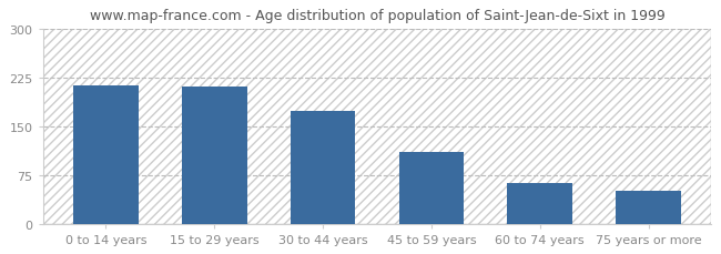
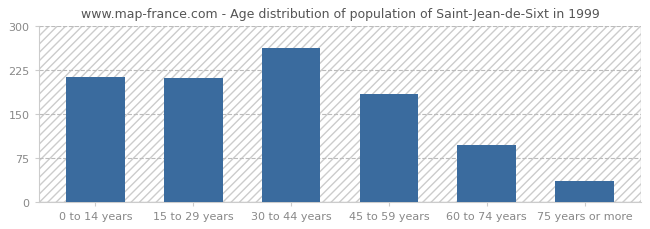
30 to 44 years: 174 -> 262
45 to 59 years: 110 -> 183
60 to 74 years: 62 -> 96
75 years or more: 50 -> 35
